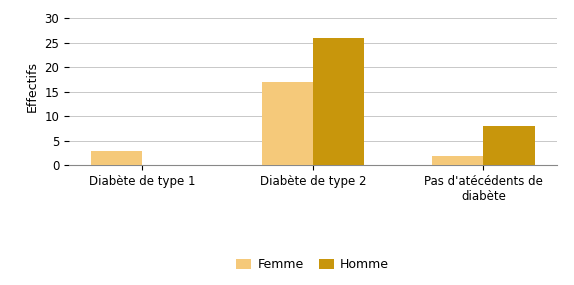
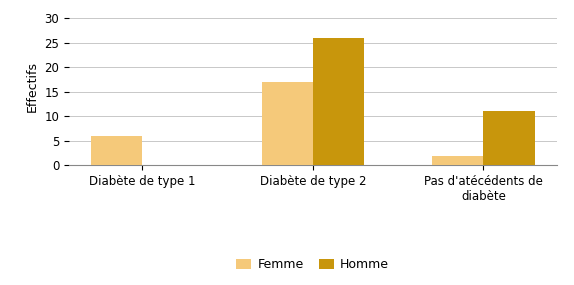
Femme/Diabète de type 1: 3 -> 6
Homme/Pas d'atécédents de diabète: 8 -> 11
